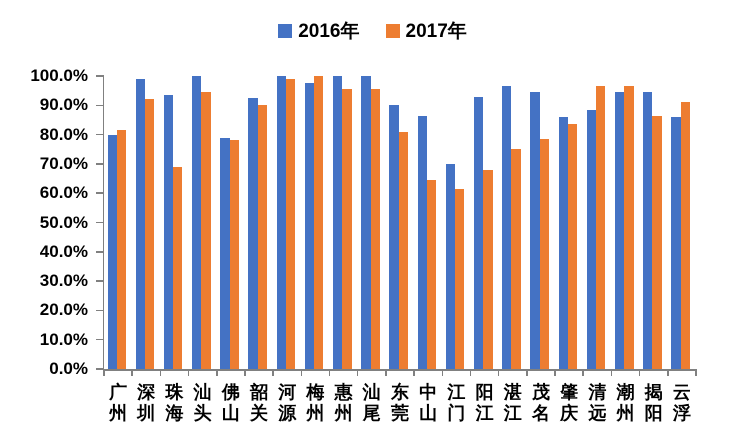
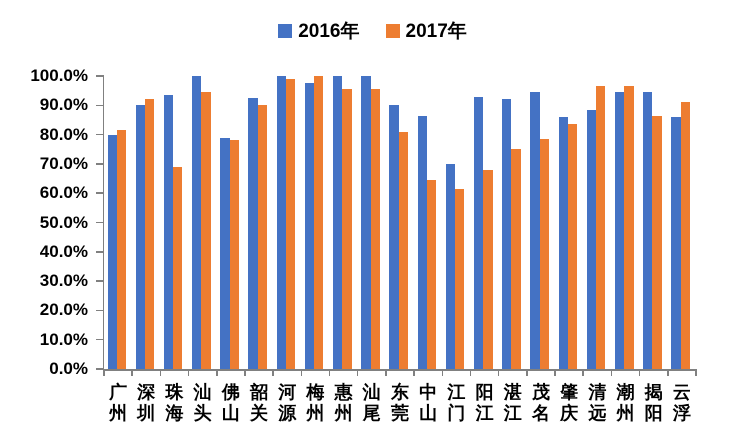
2016年/深圳: 99% -> 90%
2016年/湛江: 96% -> 92%
